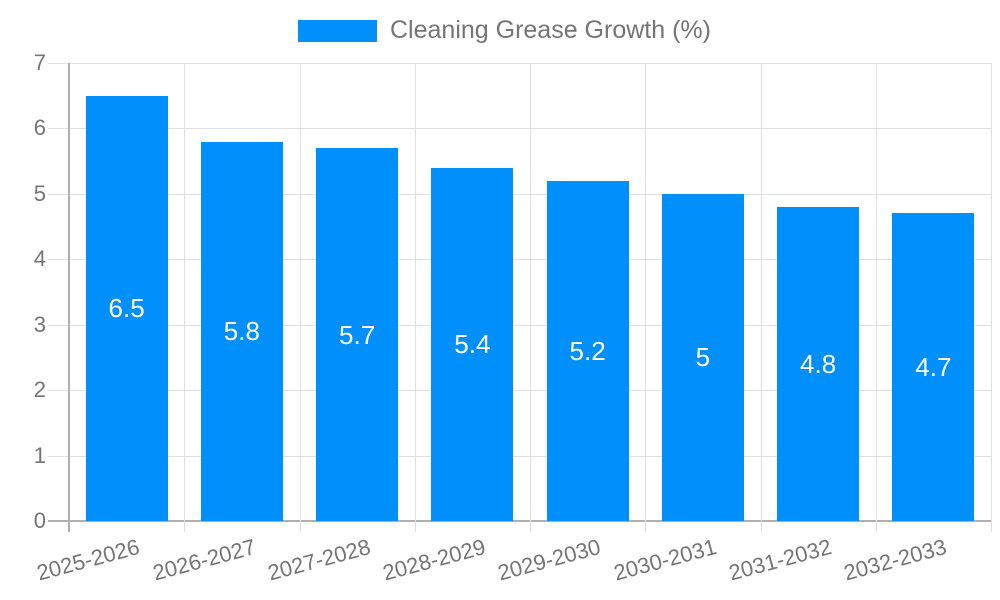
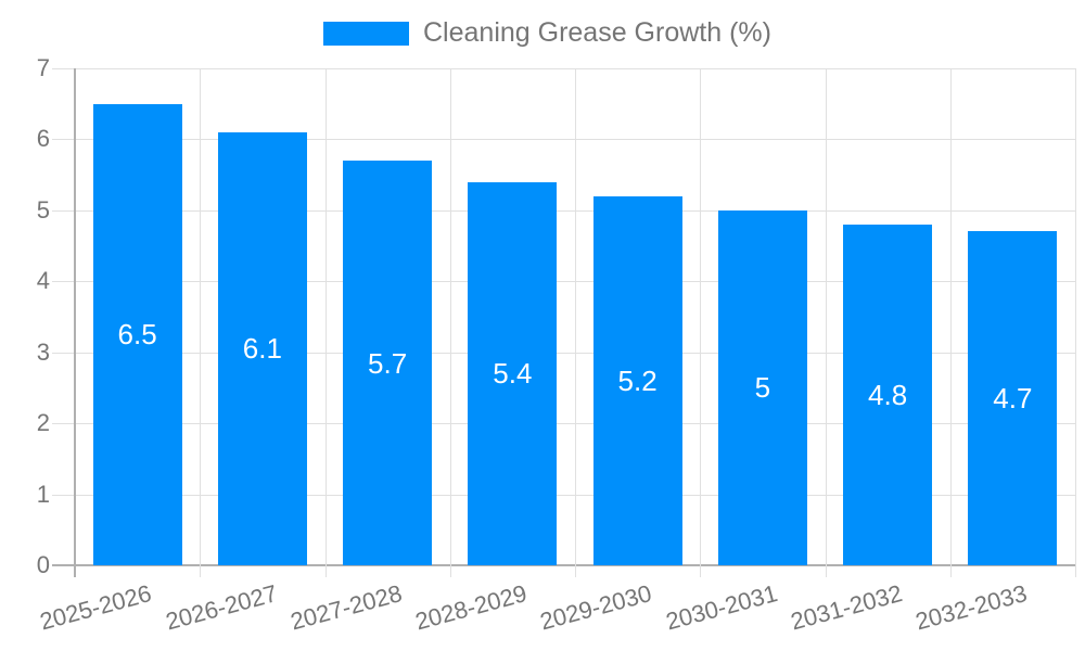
2026-2027: 5.8 -> 6.1
